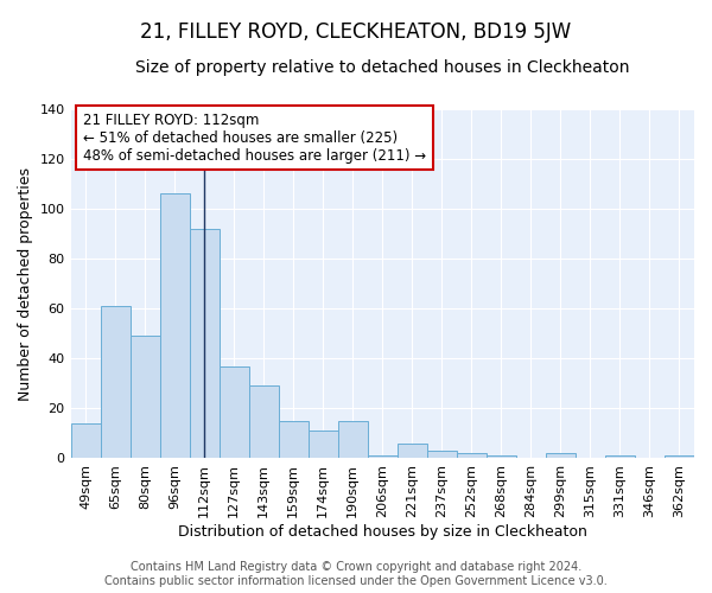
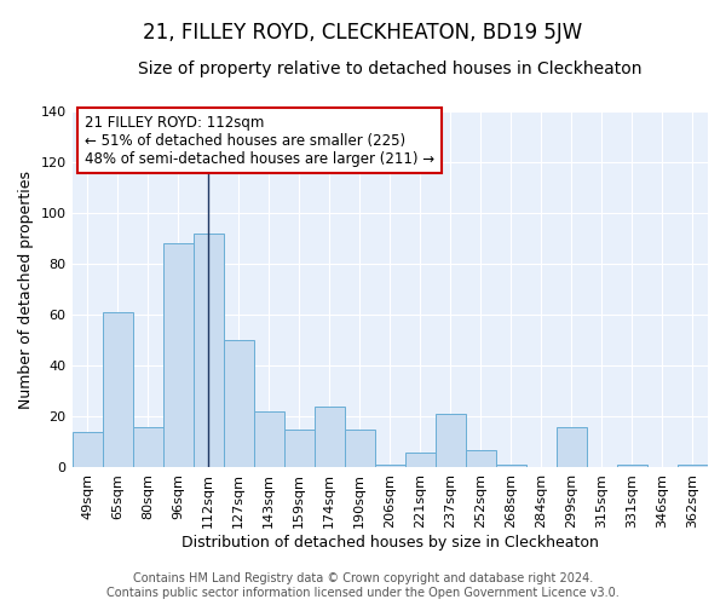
80sqm: 49 -> 16
96sqm: 106 -> 88
127sqm: 37 -> 50
143sqm: 29 -> 22
174sqm: 11 -> 24
237sqm: 3 -> 21
252sqm: 2 -> 7
299sqm: 2 -> 16
